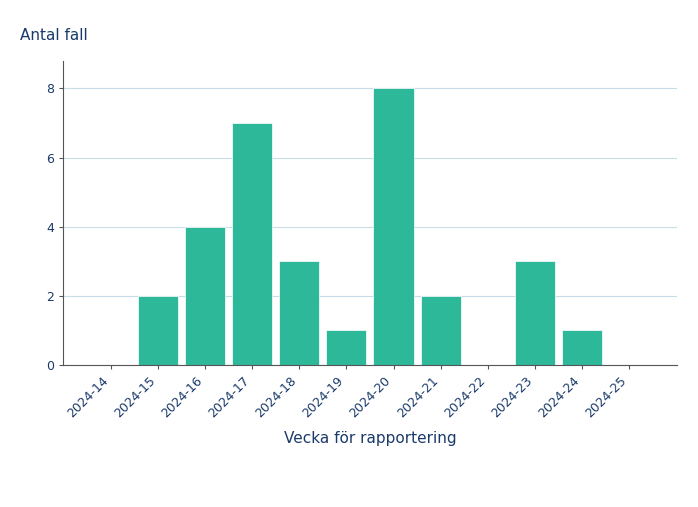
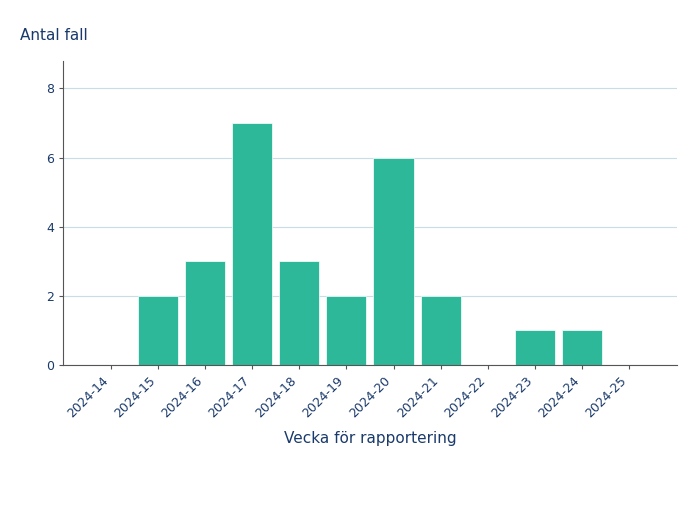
2024-16: 4 -> 3
2024-19: 1 -> 2
2024-20: 8 -> 6
2024-23: 3 -> 1
